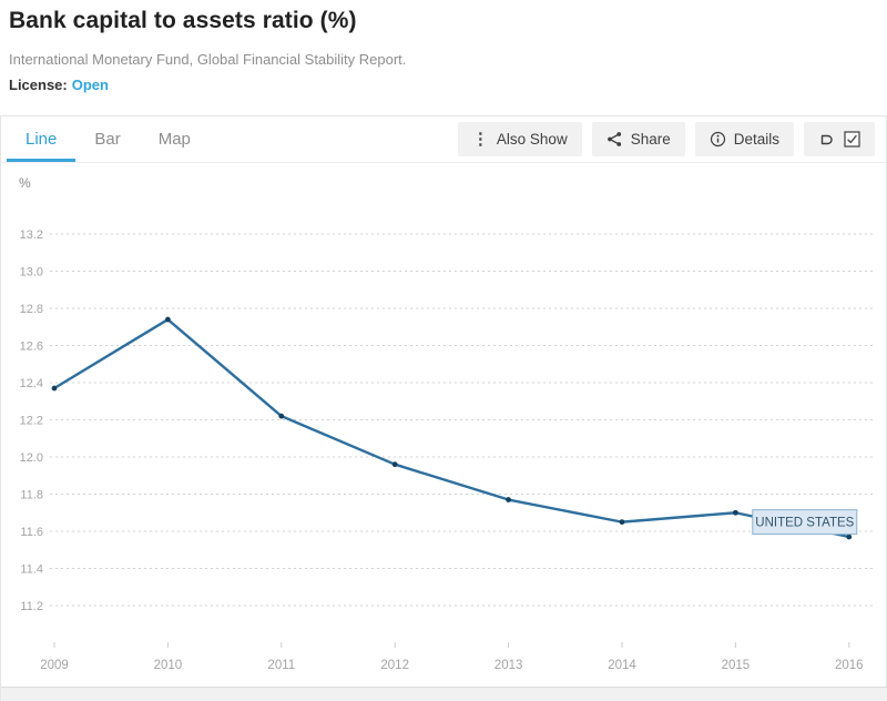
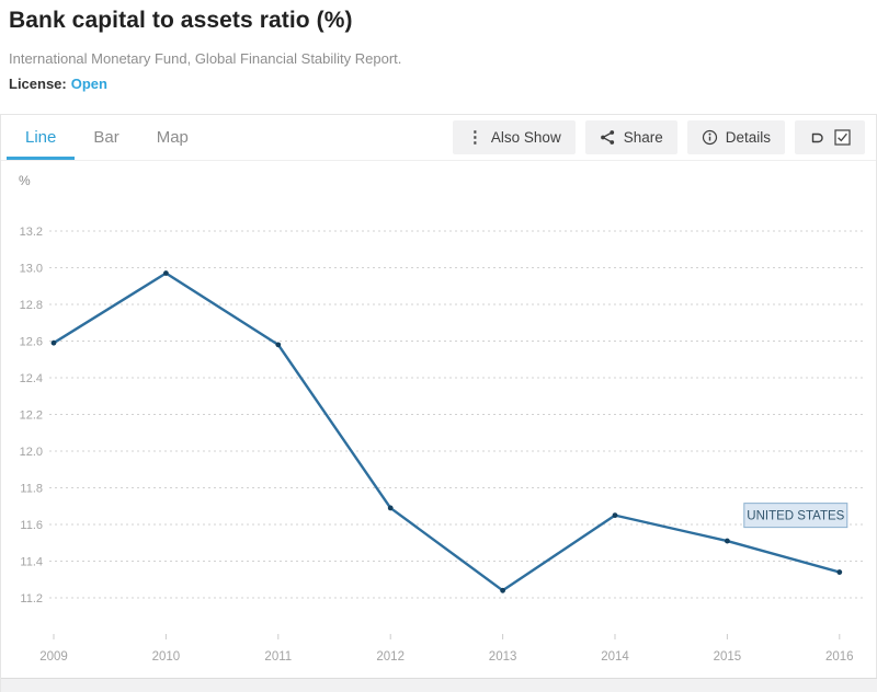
2009: 12.37 -> 12.59
2010: 12.74 -> 12.97
2011: 12.22 -> 12.58
2012: 11.96 -> 11.69
2013: 11.77 -> 11.24
2015: 11.70 -> 11.51
2016: 11.57 -> 11.34
